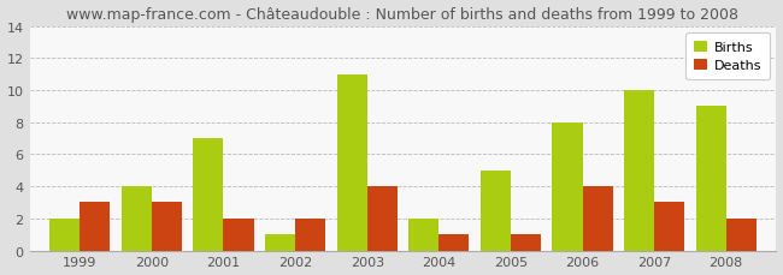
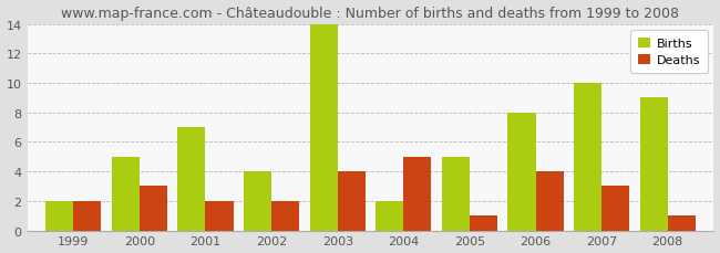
Deaths/1999: 3 -> 2
Births/2000: 4 -> 5
Births/2002: 1 -> 4
Births/2003: 11 -> 14
Deaths/2004: 1 -> 5
Deaths/2008: 2 -> 1
